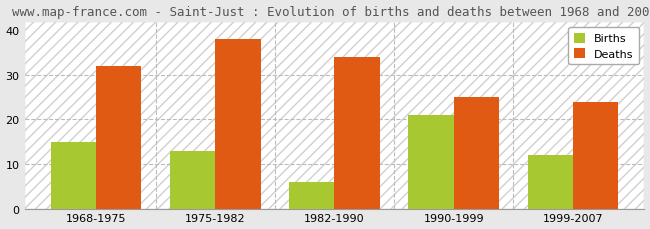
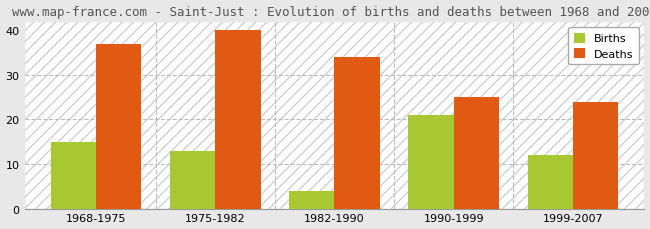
Deaths/1968-1975: 32 -> 37
Deaths/1975-1982: 38 -> 40
Births/1982-1990: 6 -> 4
